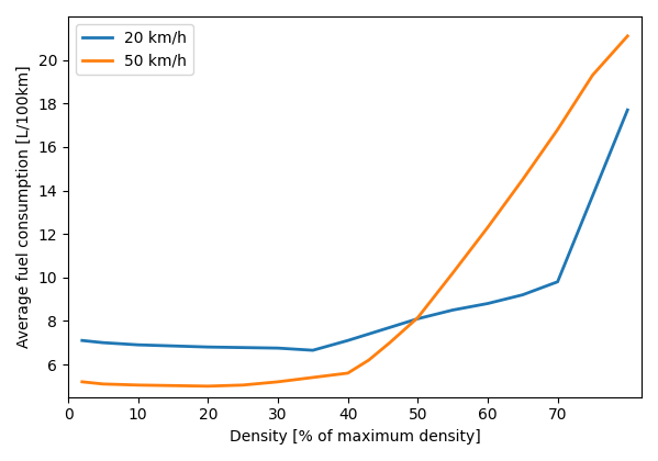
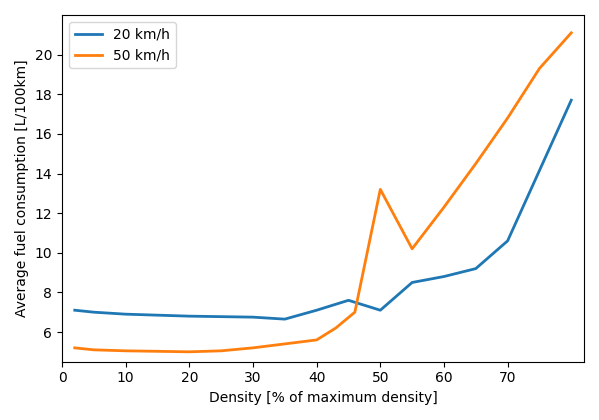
20 km/h/50: 8.1 -> 7.1
50 km/h/50: 8.2 -> 13.2
20 km/h/70: 9.8 -> 10.6
